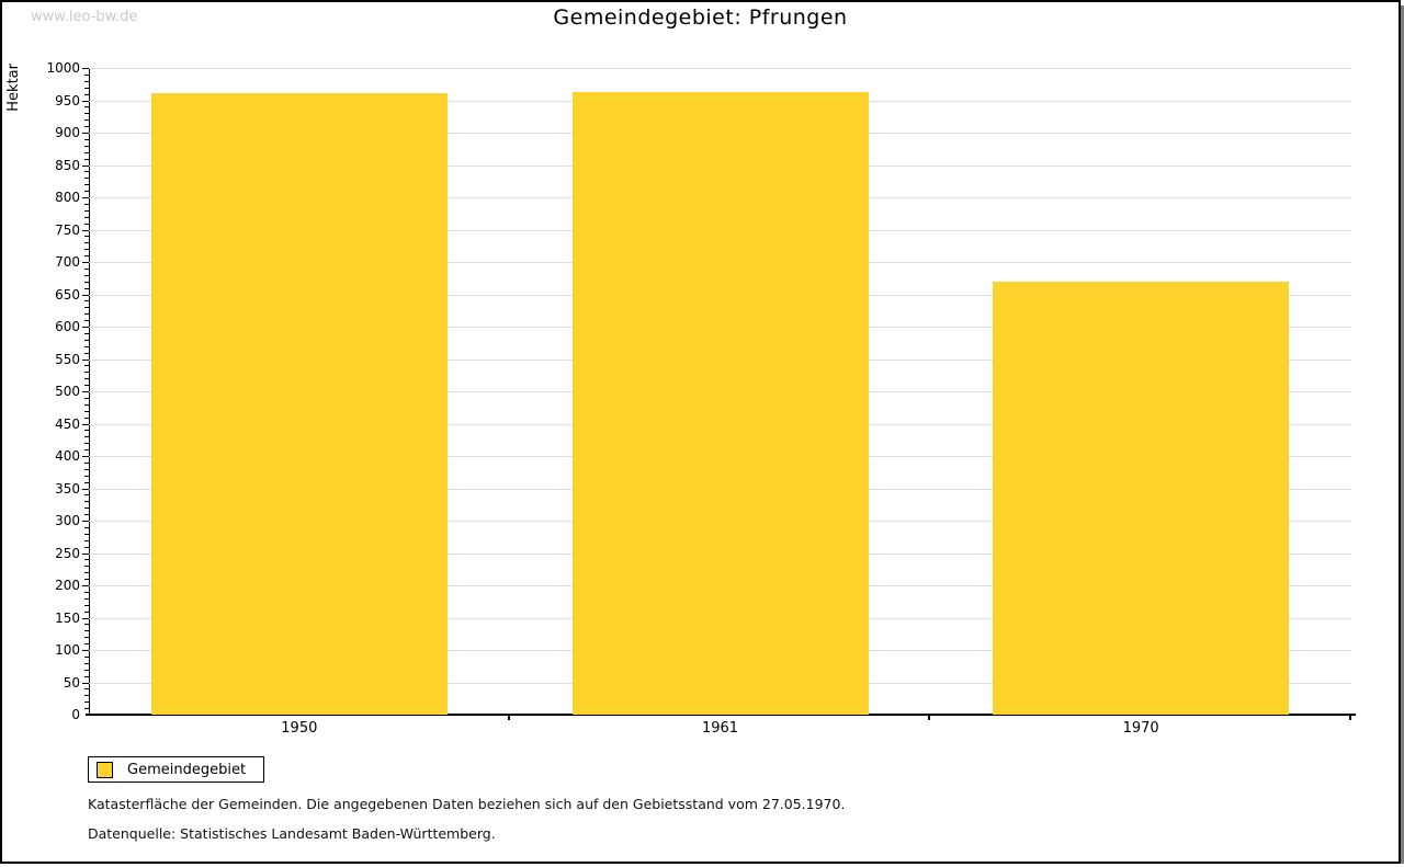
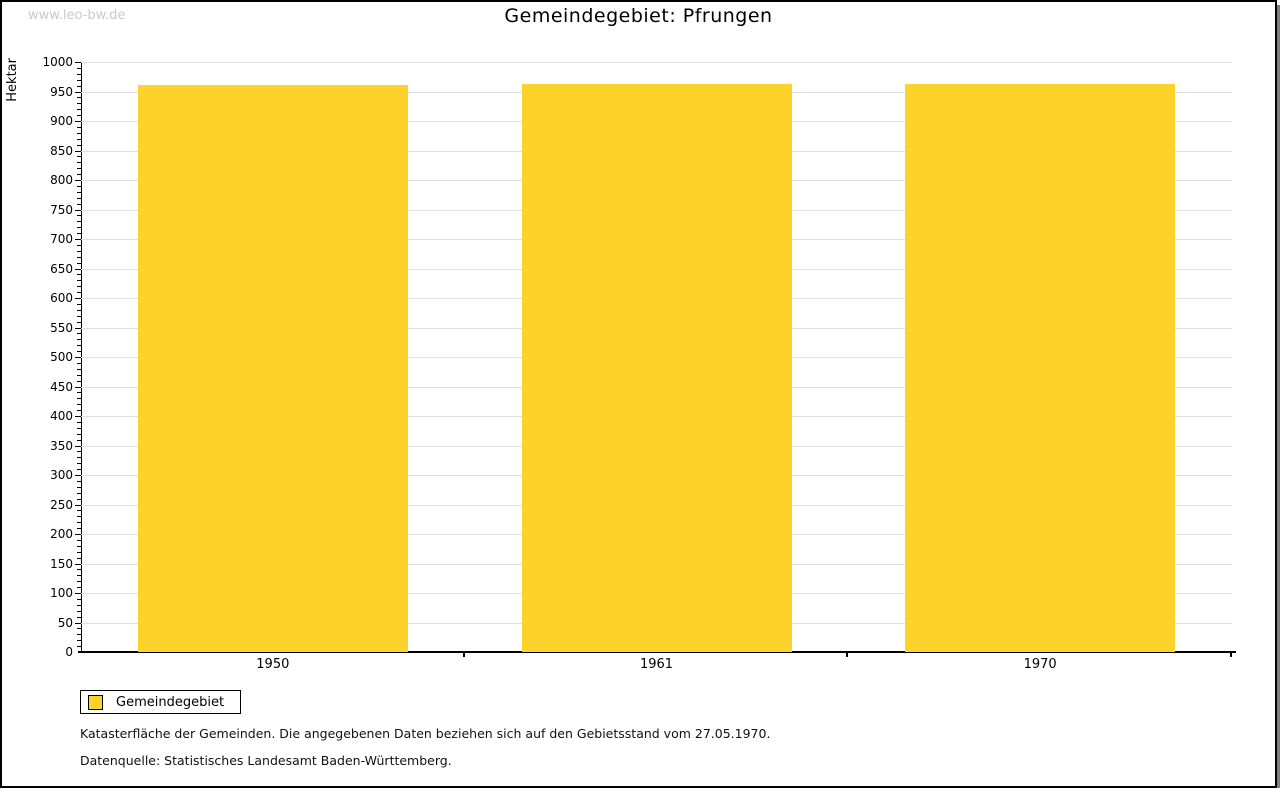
1970: 670 -> 960
